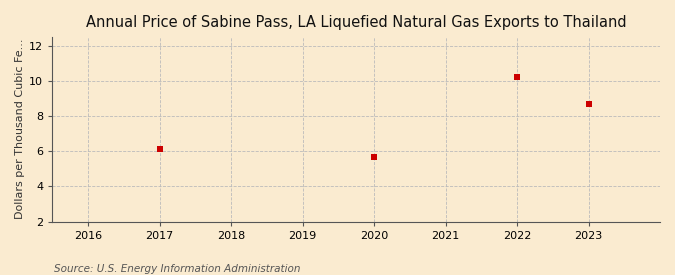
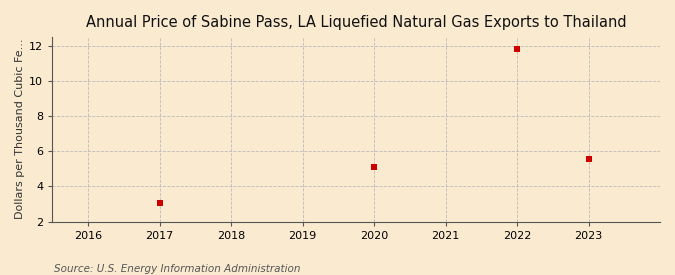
2017: 6.1 -> 3.1
2020: 5.7 -> 5.1
2022: 10.2 -> 11.8
2023: 8.7 -> 5.6
